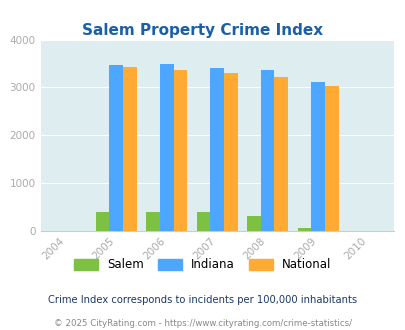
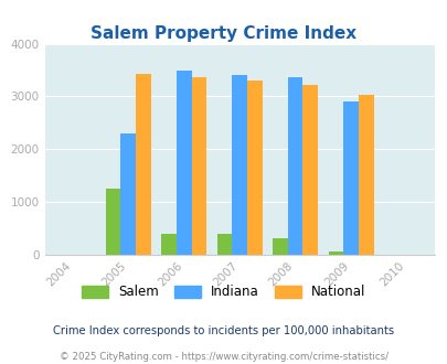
Salem/2005: 400 -> 1250
Indiana/2005: 3460 -> 2300
Indiana/2009: 3110 -> 2900
